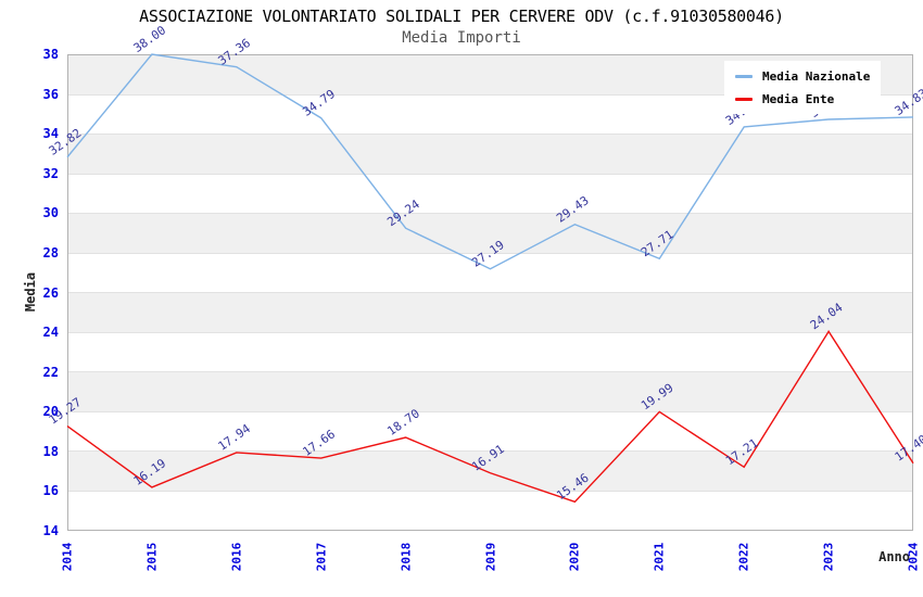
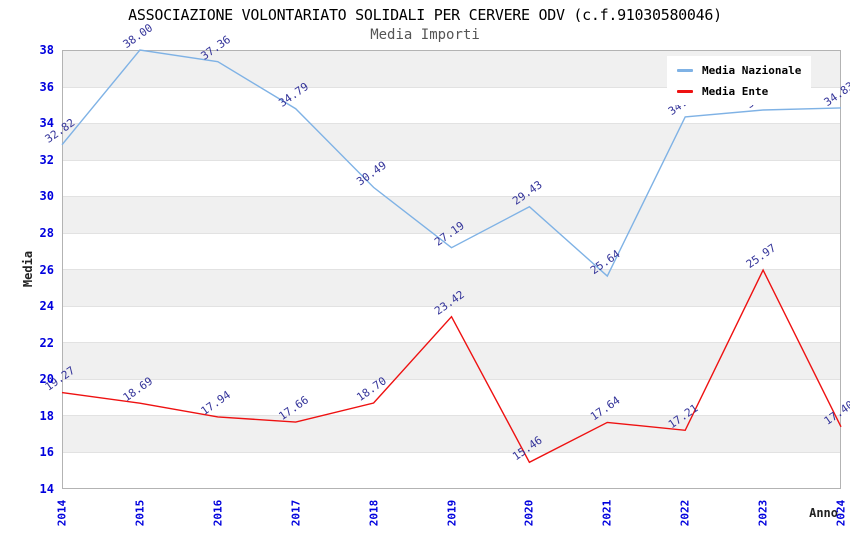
Media Ente/2015: 16.19 -> 18.69
Media Nazionale/2018: 29.24 -> 30.49
Media Ente/2019: 16.91 -> 23.42
Media Nazionale/2021: 27.71 -> 25.64
Media Ente/2021: 19.99 -> 17.64
Media Ente/2023: 24.04 -> 25.97
